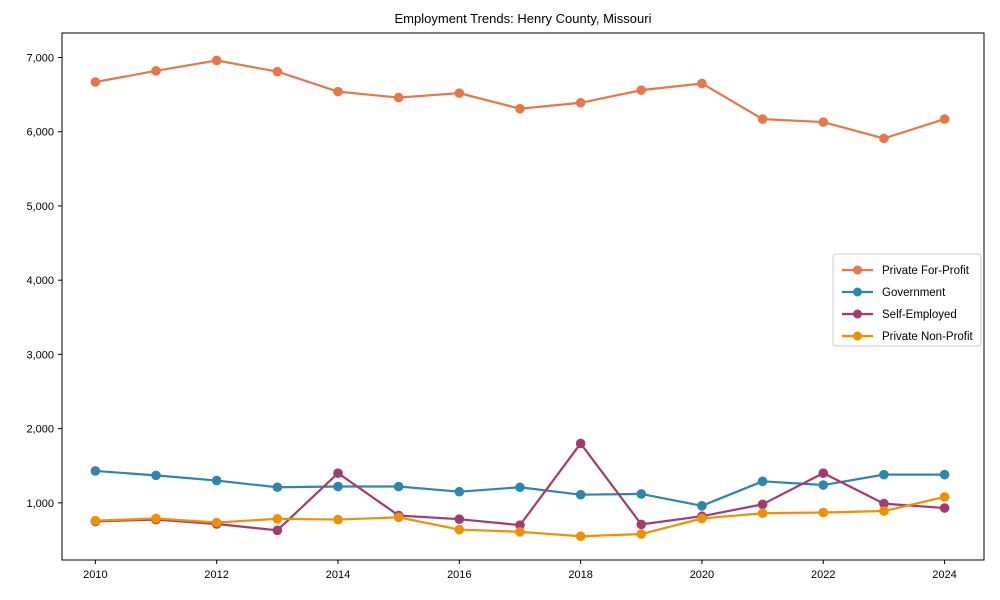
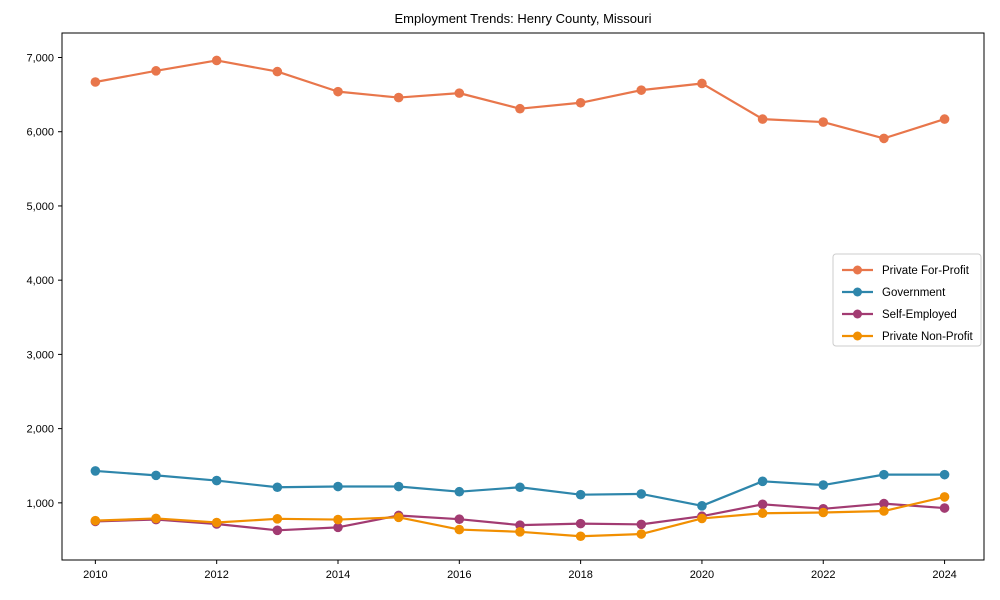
Self-Employed/2014: 1400 -> 700
Self-Employed/2018: 1800 -> 700
Self-Employed/2022: 1400 -> 900
